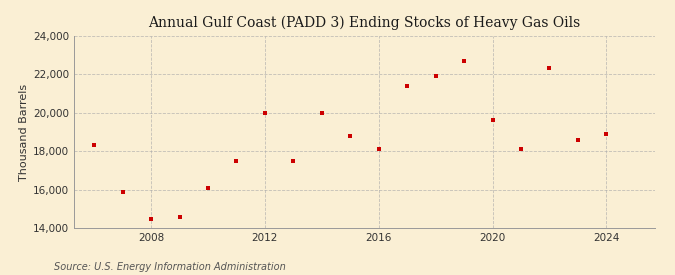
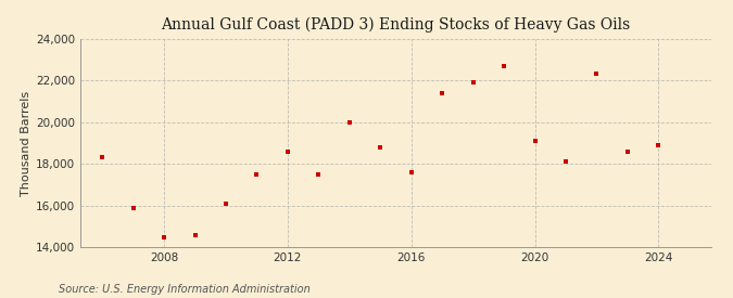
2012: 20,000 -> 18,600
2016: 18,100 -> 17,600
2020: 19,600 -> 19,100
